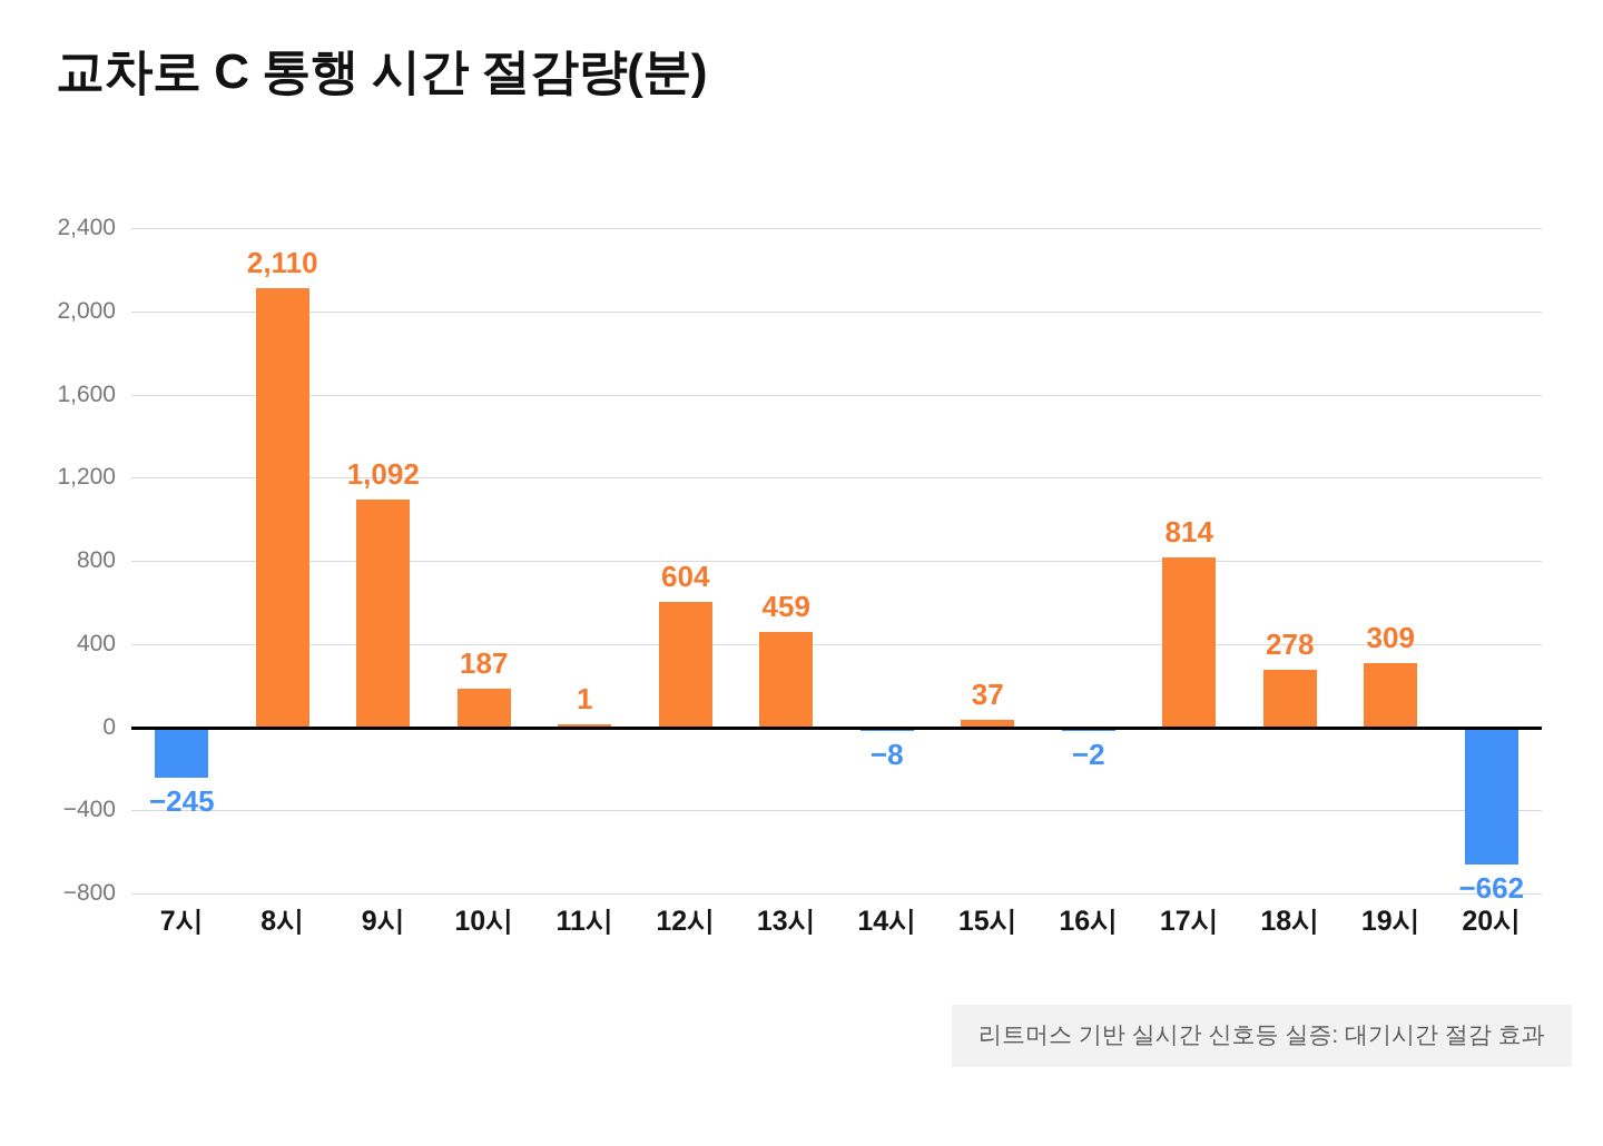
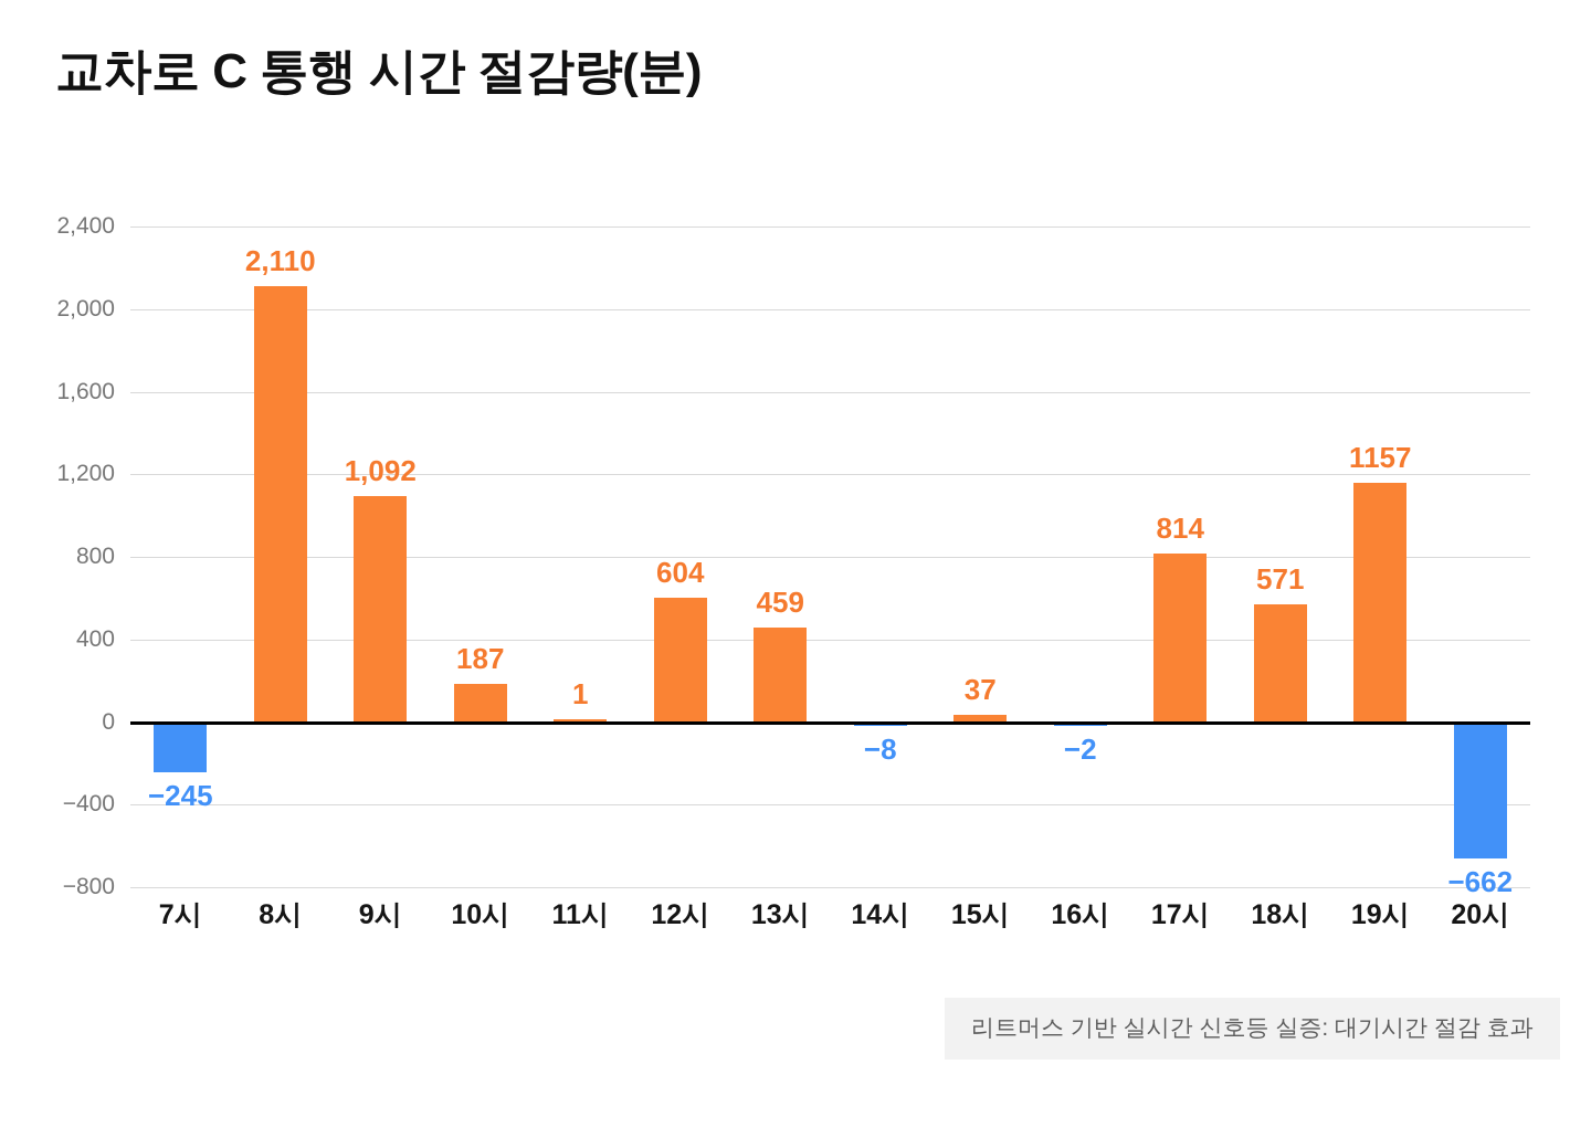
18시: 278 -> 571
19시: 309 -> 1157
